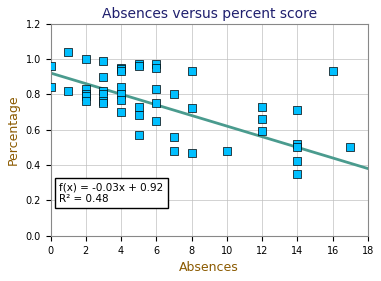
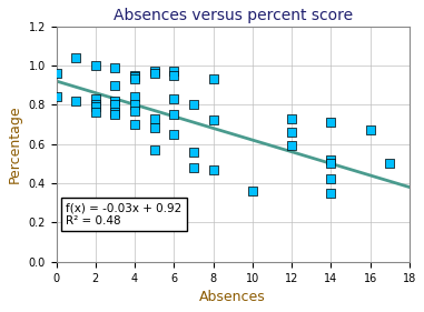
10: 0.48 -> 0.36
16: 0.93 -> 0.67
